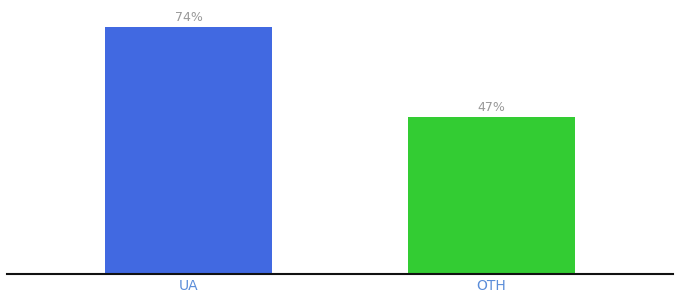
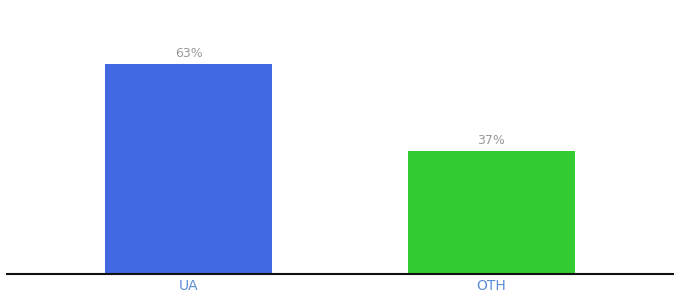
UA: 74% -> 63%
OTH: 47% -> 37%
